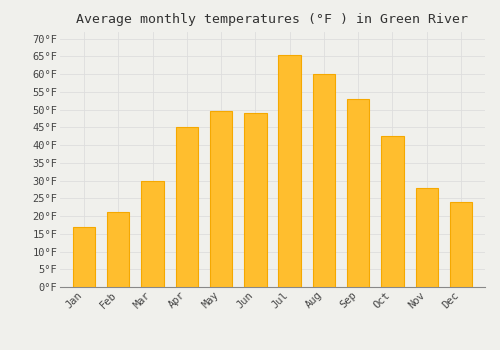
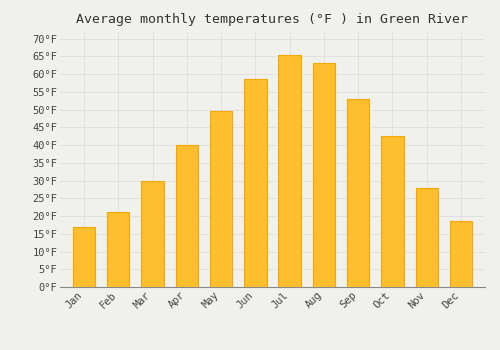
Apr: 45.0°F -> 40.0°F
Jun: 49.0°F -> 58.5°F
Aug: 60.0°F -> 63.0°F
Dec: 24.0°F -> 18.5°F
